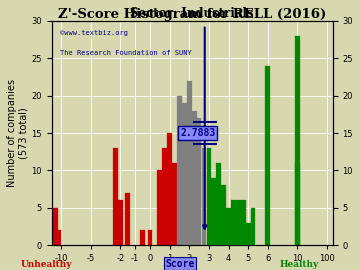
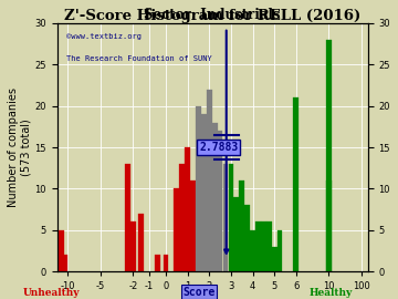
6: 24 -> 21
